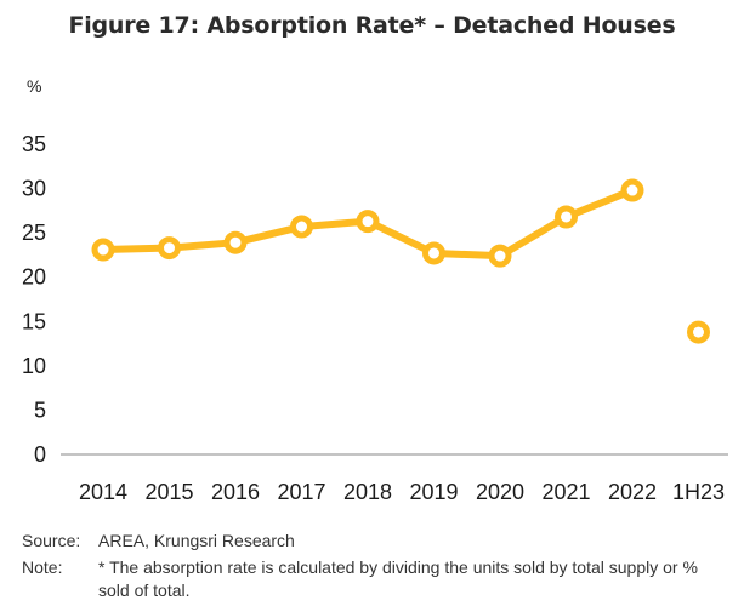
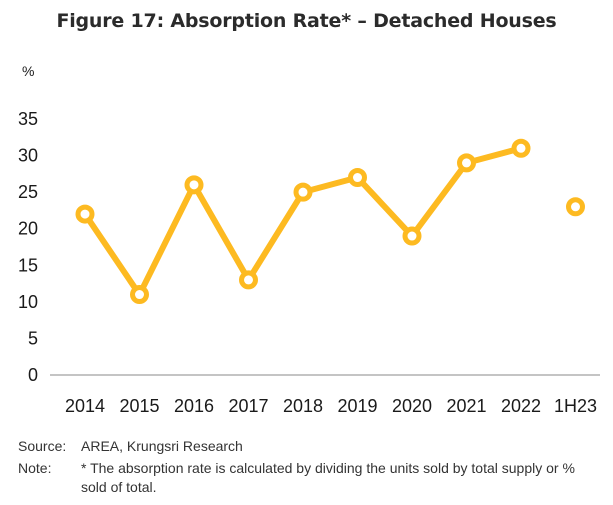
2014: 23 -> 22
2015: 23 -> 11
2016: 24 -> 26
2017: 26 -> 13
2018: 26 -> 25
2019: 23 -> 27
2020: 22 -> 19
2021: 27 -> 29
2022: 30 -> 31
1H23: 14 -> 23
